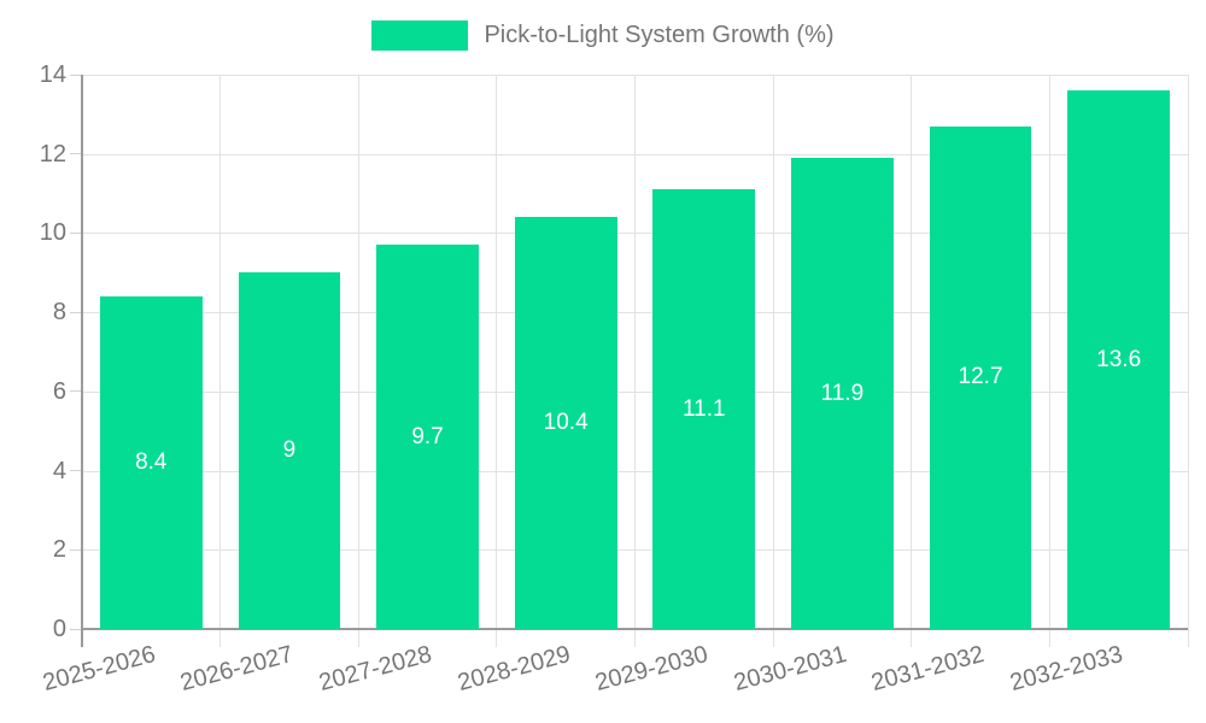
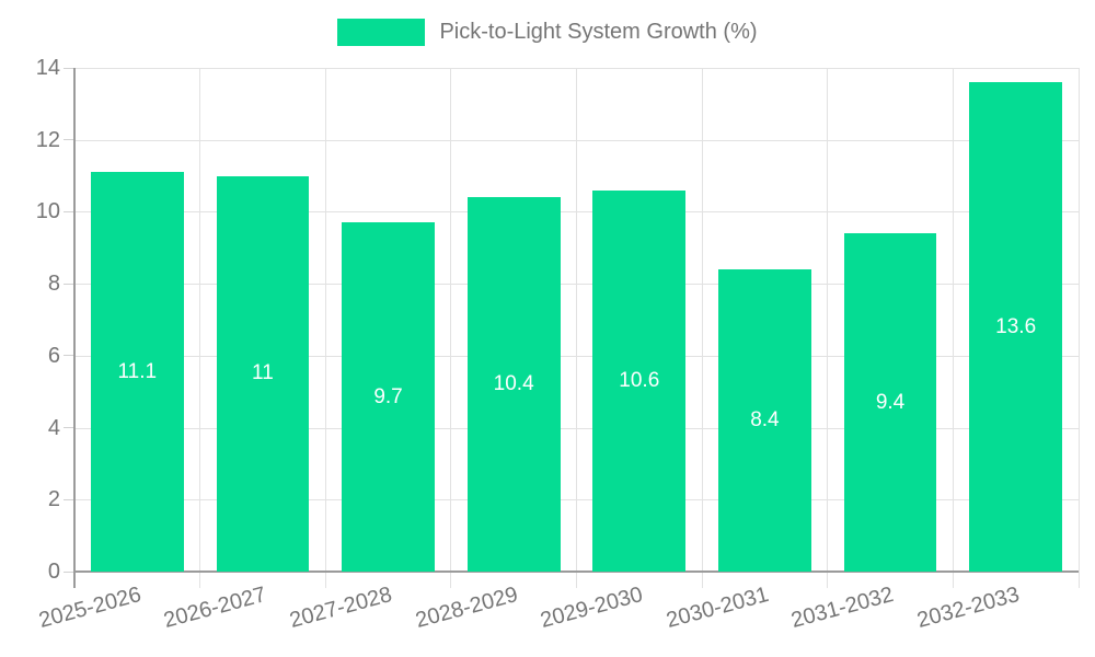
2025-2026: 8.4 -> 11.1
2026-2027: 9 -> 11
2029-2030: 11.1 -> 10.6
2030-2031: 11.9 -> 8.4
2031-2032: 12.7 -> 9.4
